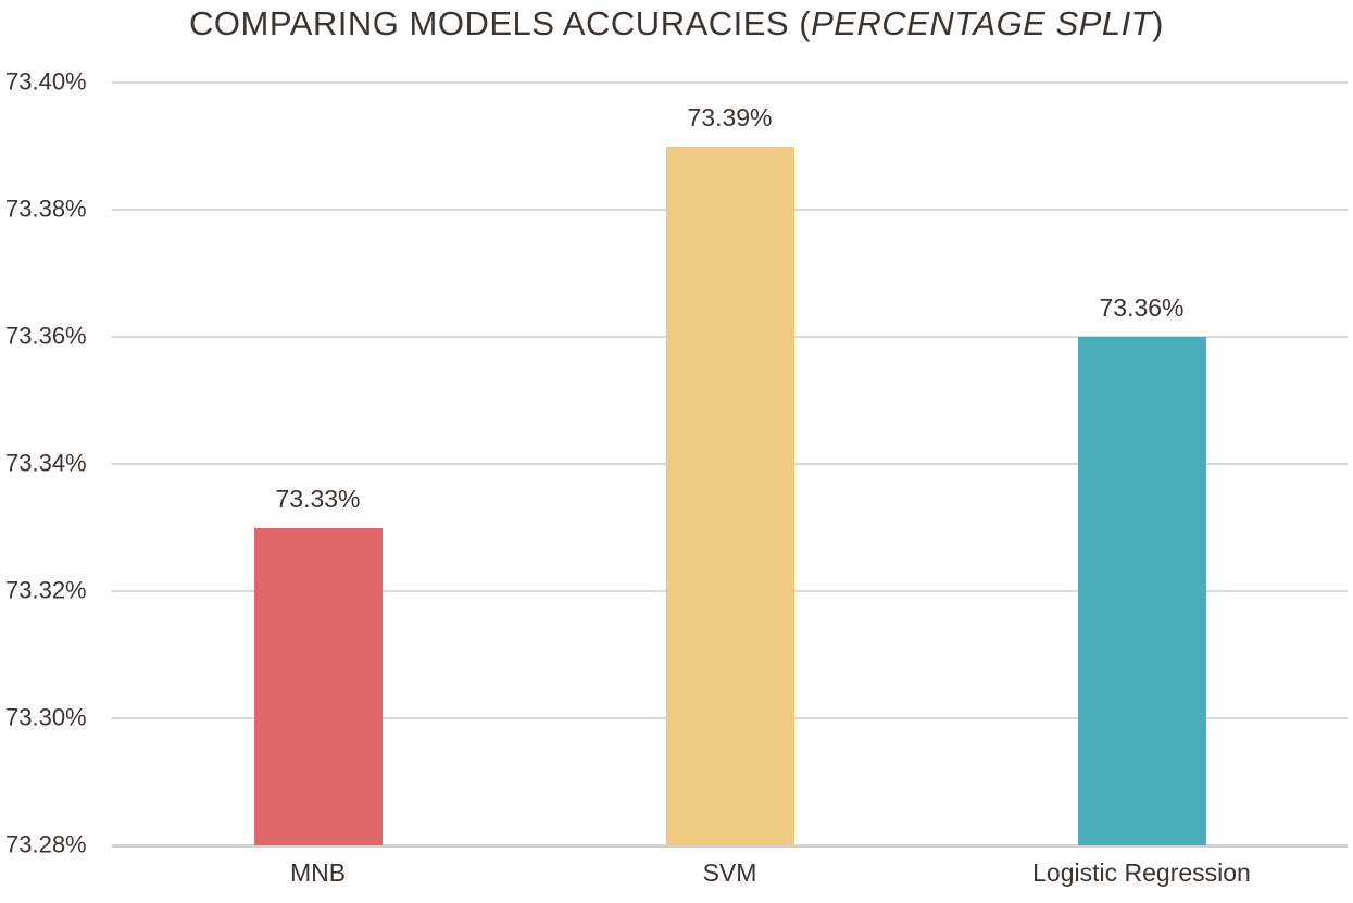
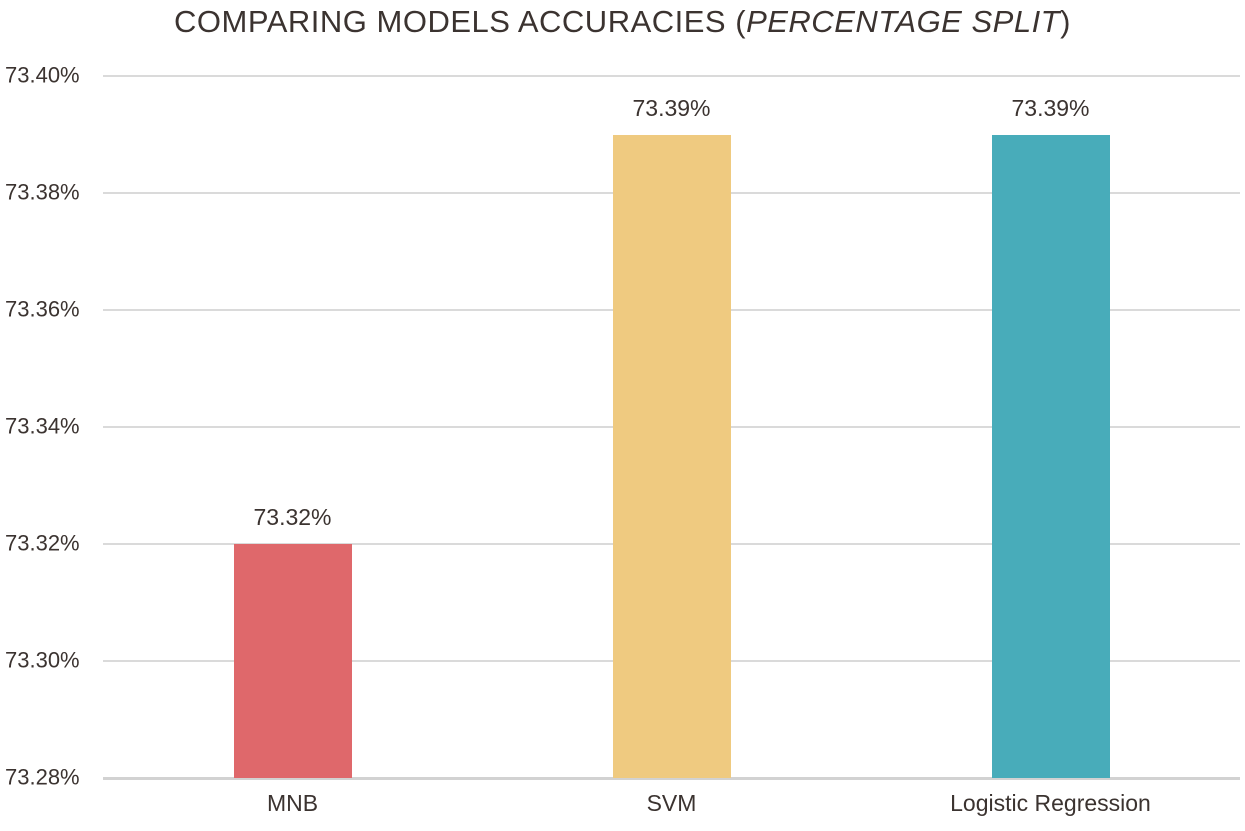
MNB: 73.33% -> 73.32%
Logistic Regression: 73.36% -> 73.39%
